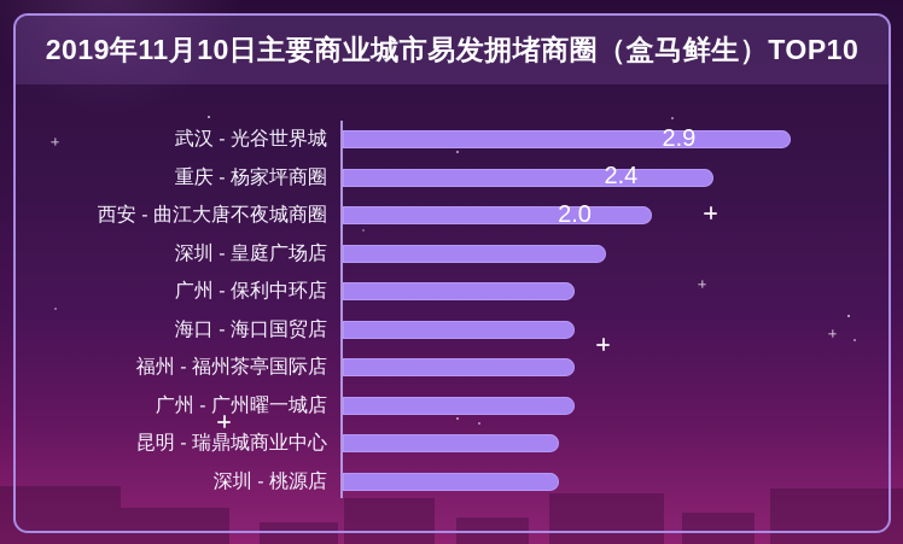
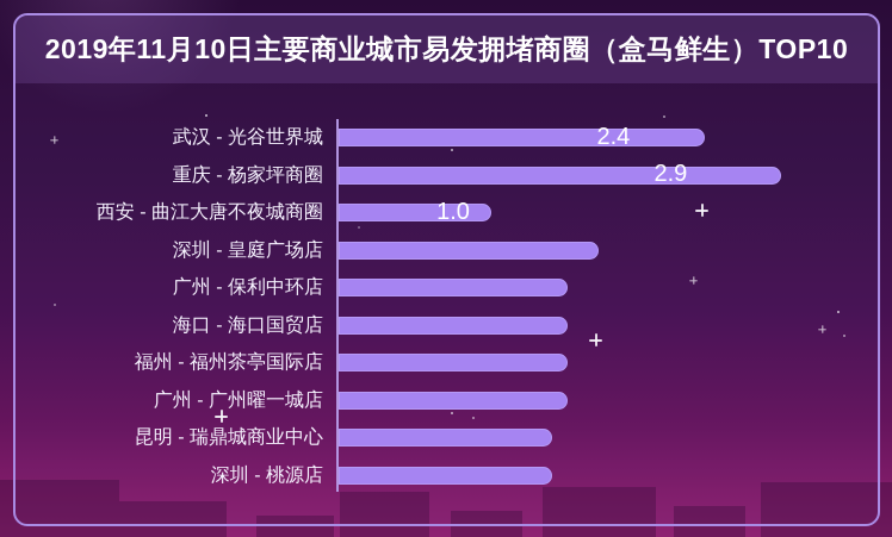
武汉 - 光谷世界城: 2.9 -> 2.4
重庆 - 杨家坪商圈: 2.4 -> 2.9
西安 - 曲江大唐不夜城商圈: 2.0 -> 1.0
